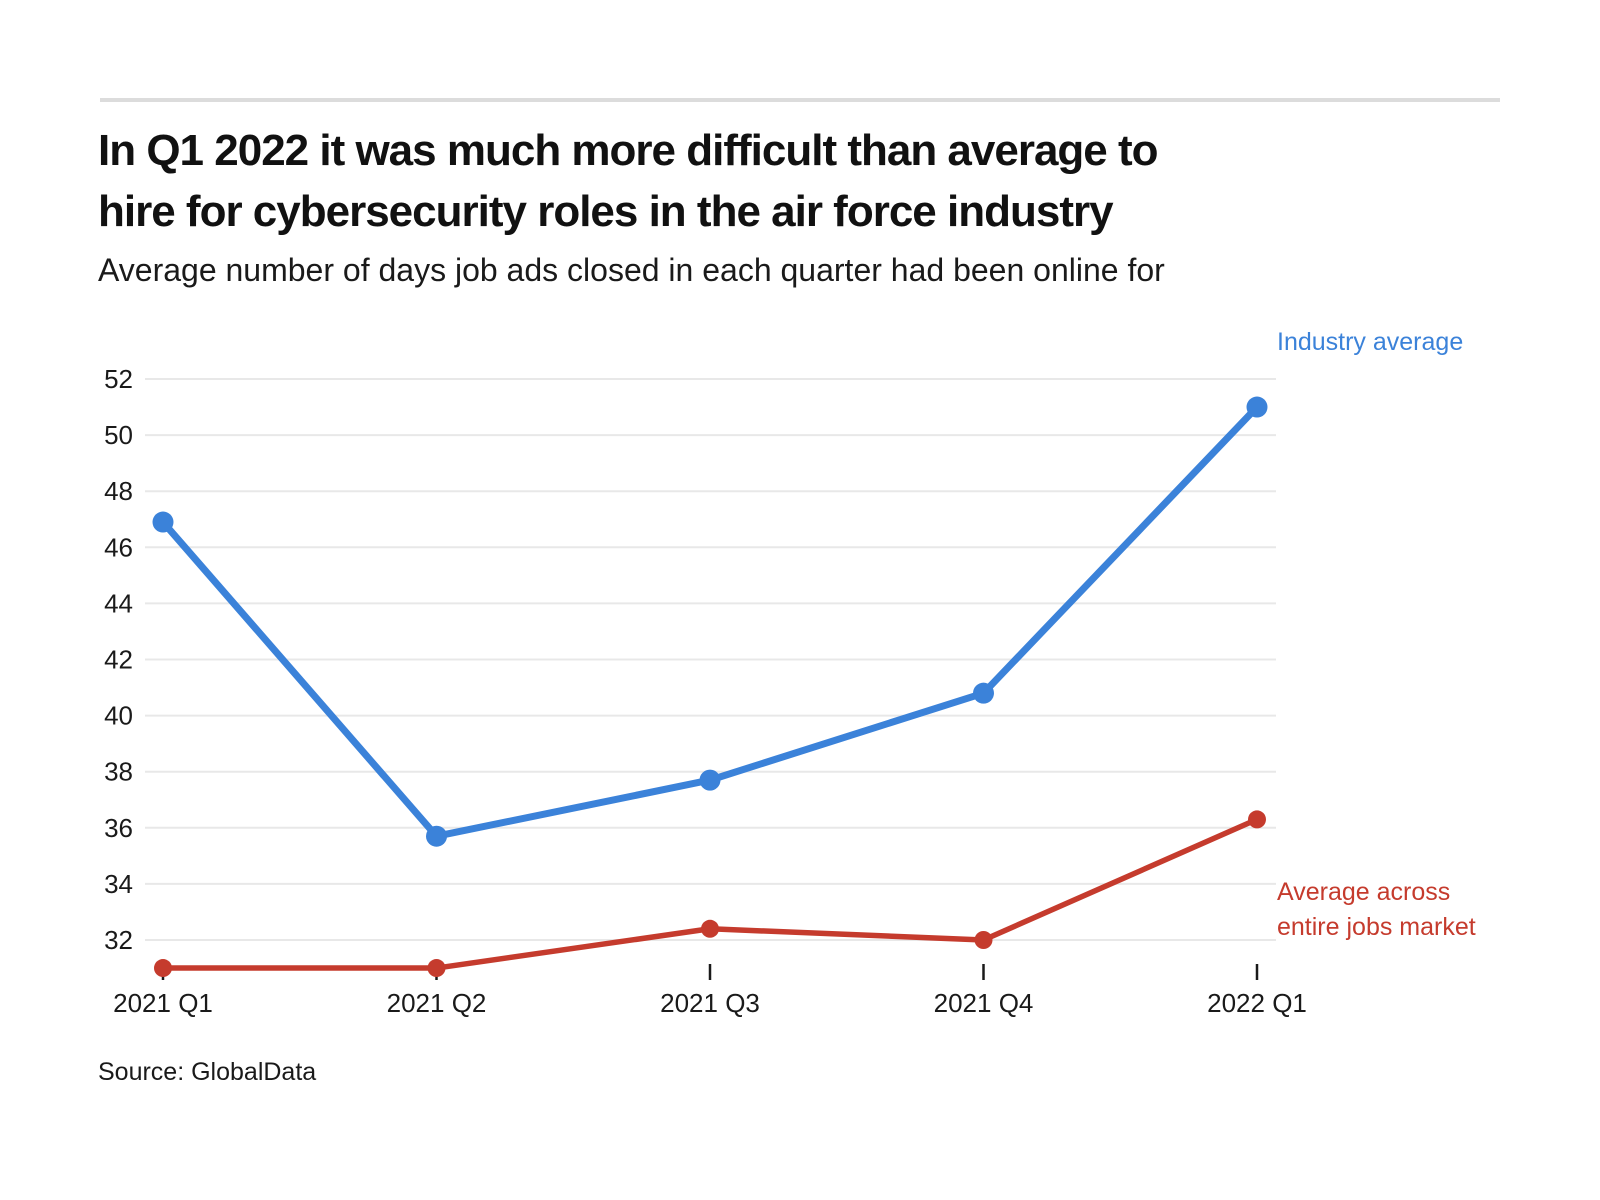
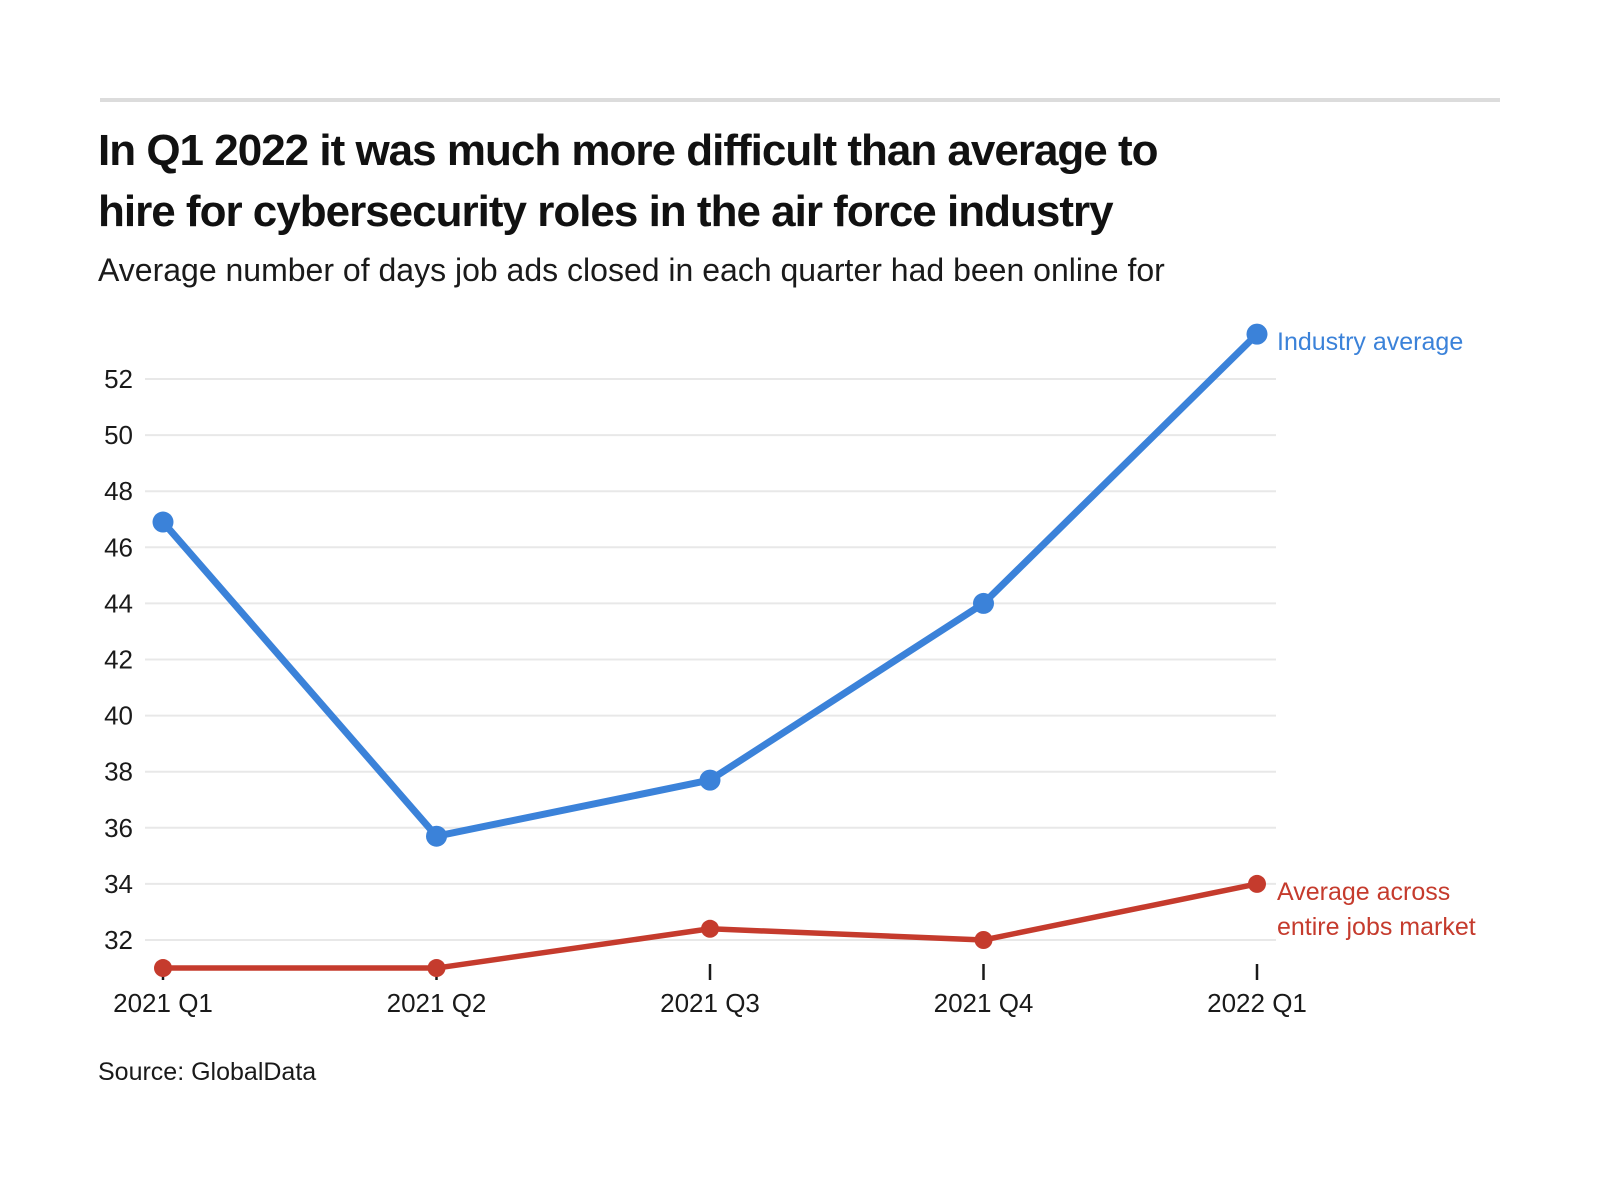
Industry average/2021 Q4: 40.8 -> 44.0
Industry average/2022 Q1: 51.0 -> 53.6
Average across entire jobs market/2022 Q1: 36.3 -> 34.0
